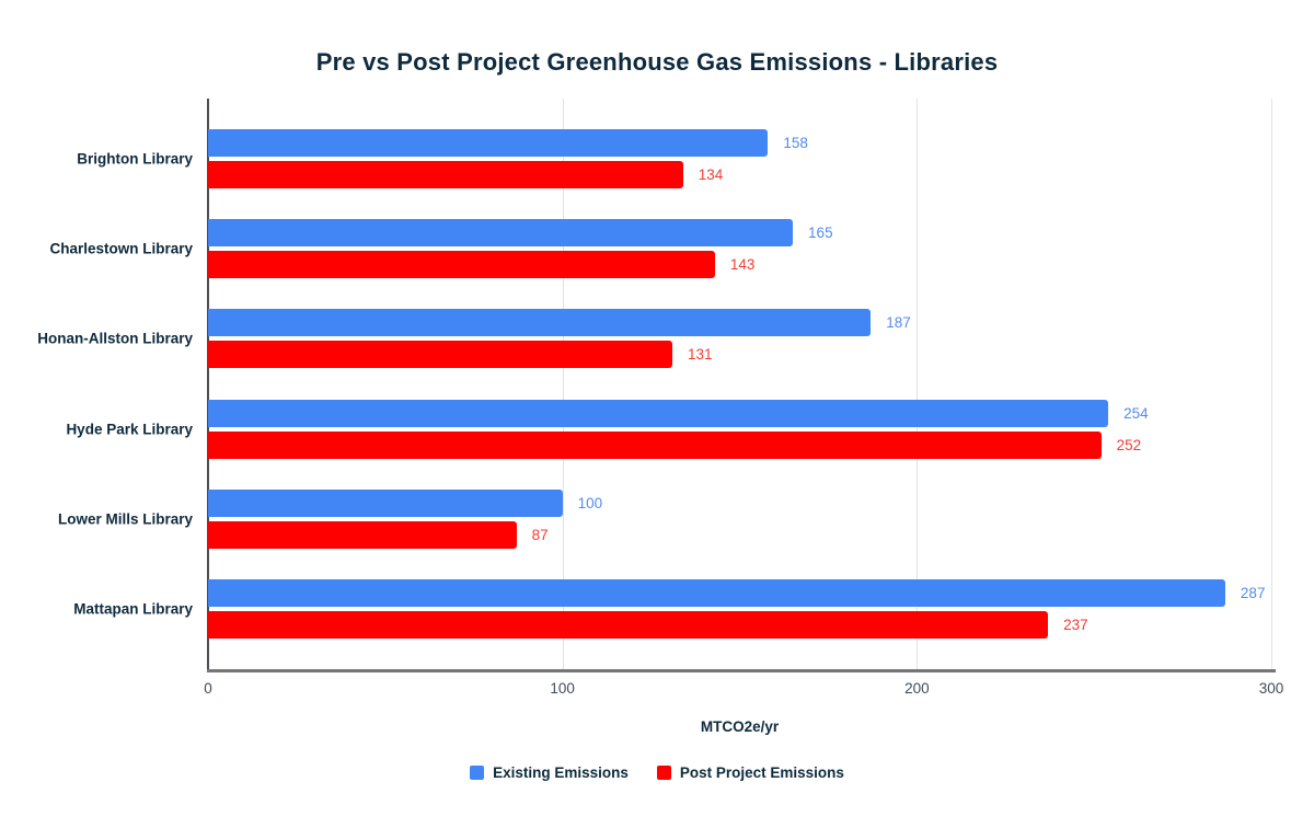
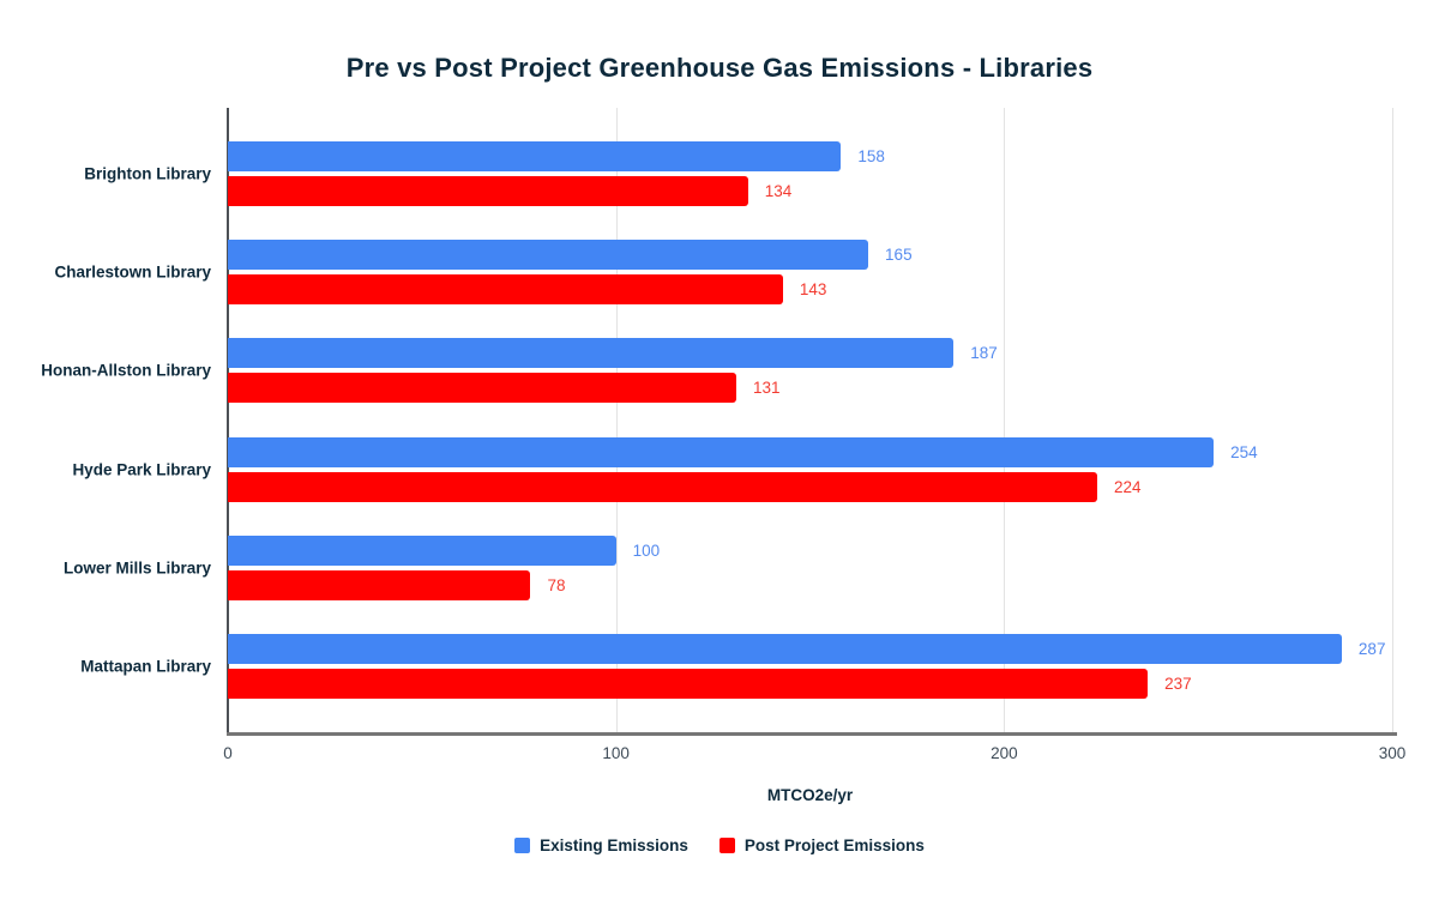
Post Project Emissions/Hyde Park Library: 252 -> 224
Post Project Emissions/Lower Mills Library: 87 -> 78
